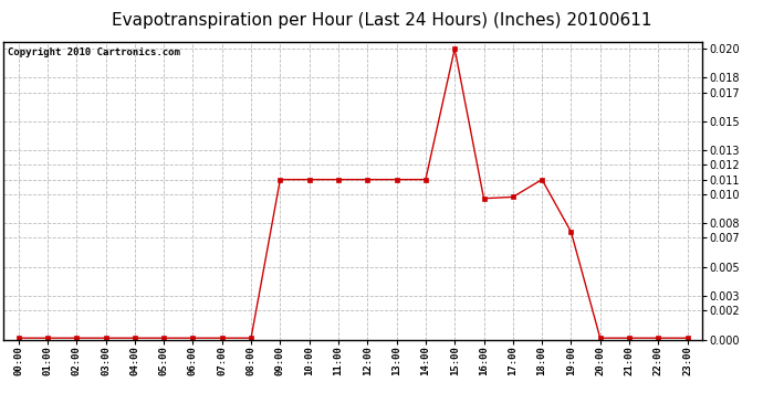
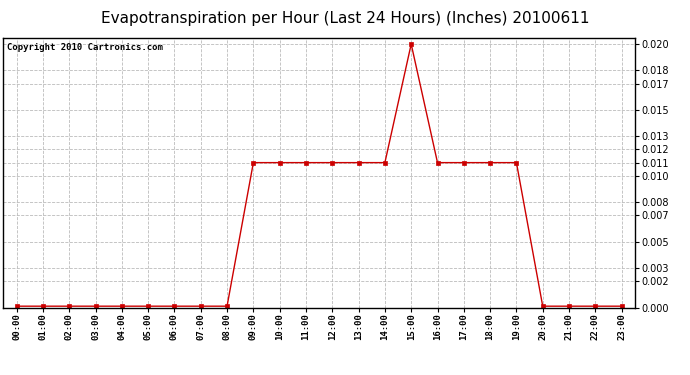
16:00: 0.0097 -> 0.0110
17:00: 0.0098 -> 0.0110
19:00: 0.0074 -> 0.0110
